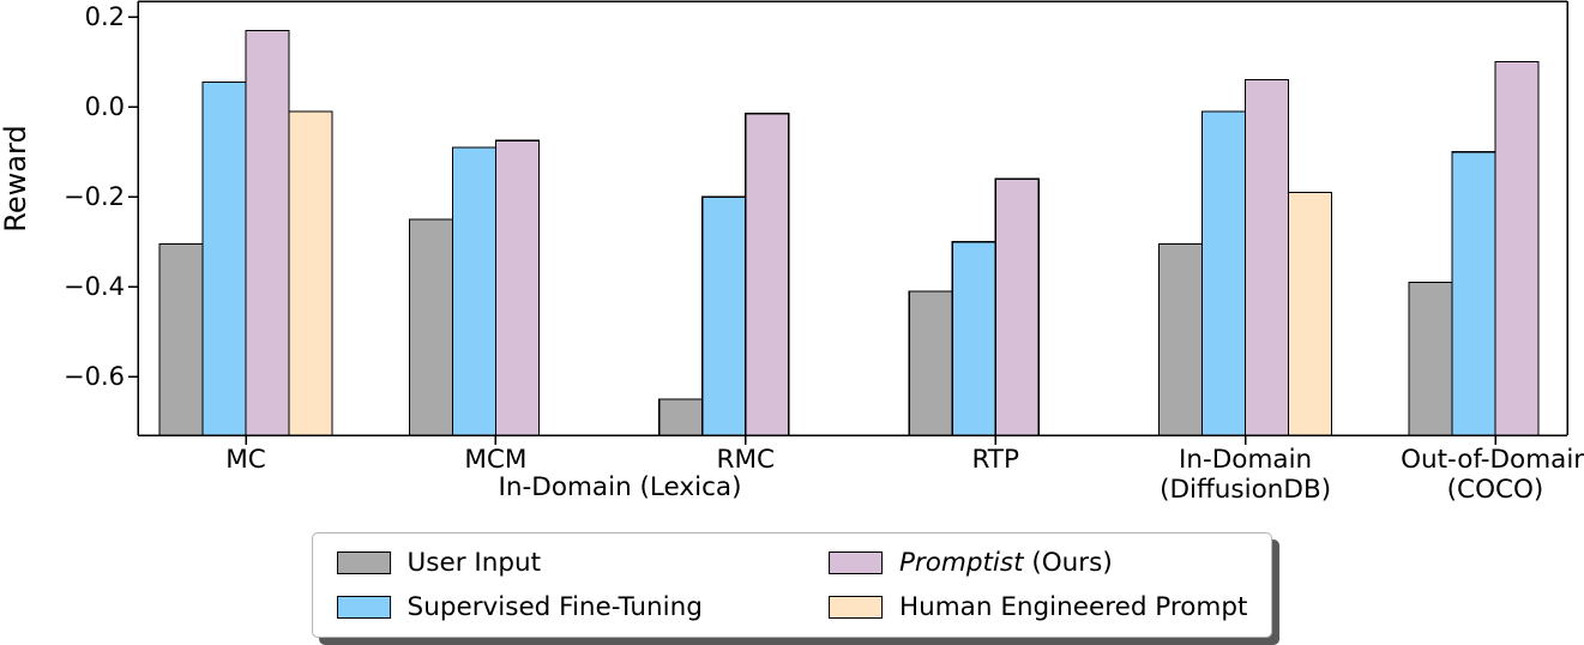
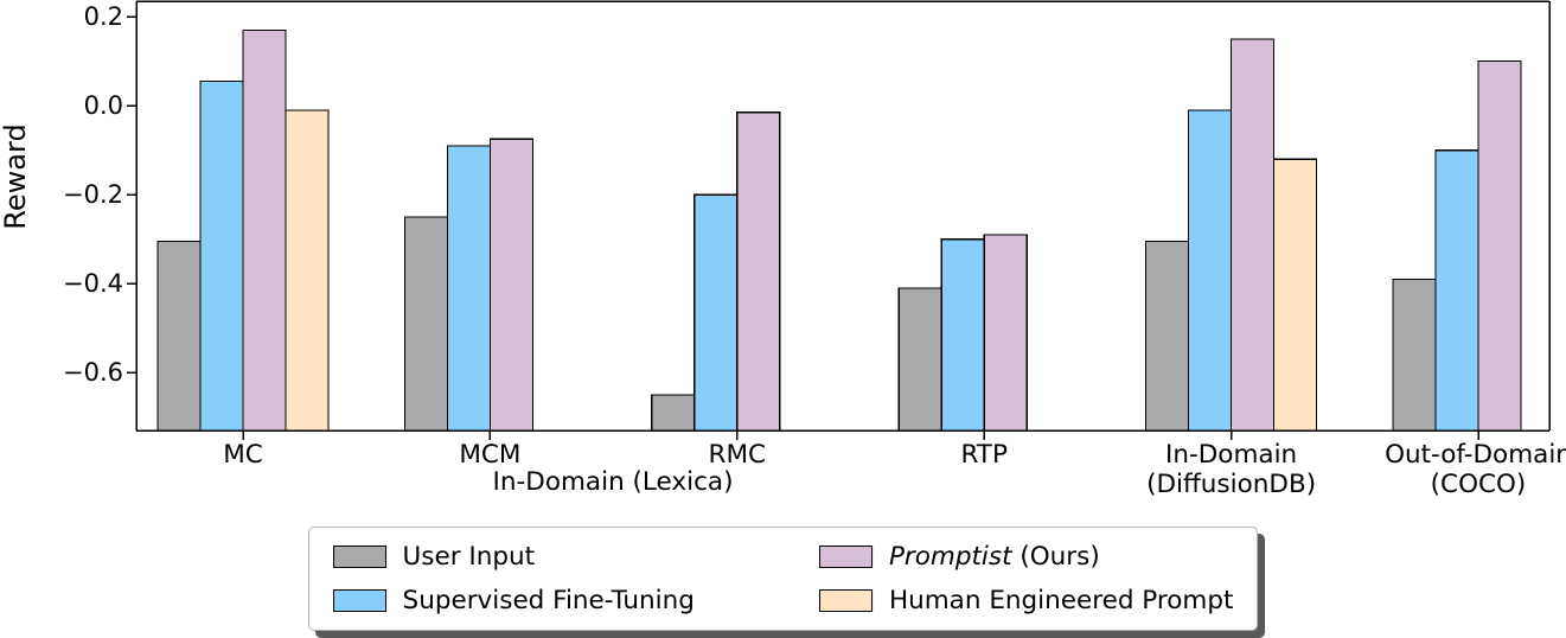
Promptist (Ours)/RTP: -0.16 -> -0.29
Promptist (Ours)/In-Domain (DiffusionDB): 0.06 -> 0.15
Human Engineered Prompt/In-Domain (DiffusionDB): -0.19 -> -0.12
